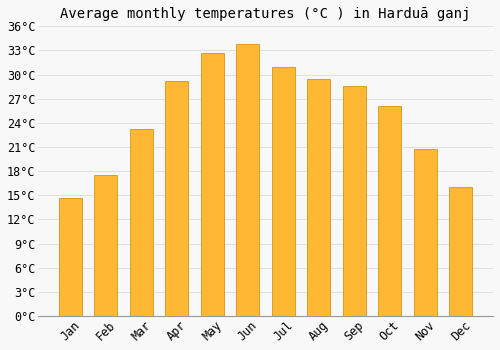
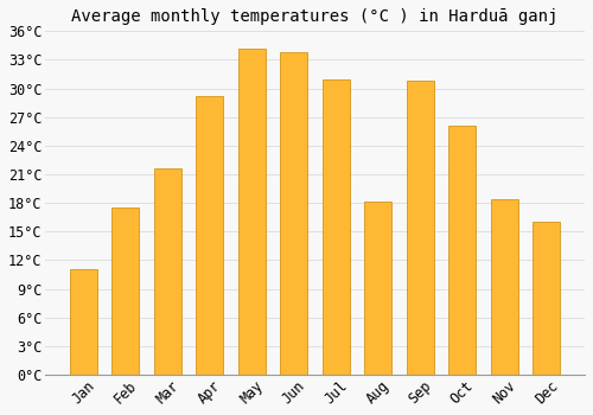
Jan: 14.7°C -> 11.0°C
Mar: 23.2°C -> 21.6°C
May: 32.7°C -> 34.2°C
Aug: 29.4°C -> 18.2°C
Sep: 28.6°C -> 30.8°C
Nov: 20.8°C -> 18.4°C
